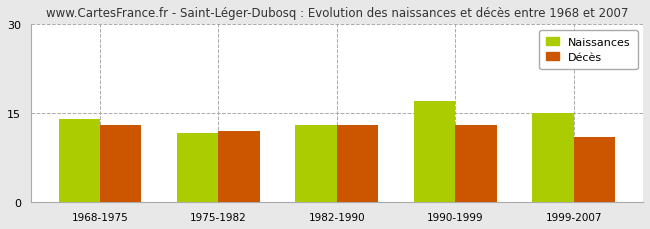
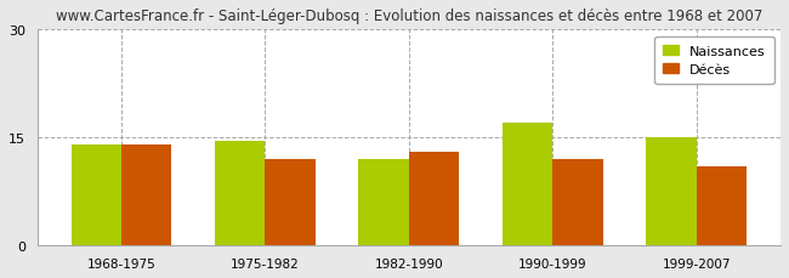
Décès/1968-1975: 13 -> 14
Naissances/1975-1982: 11.6 -> 14.5
Naissances/1982-1990: 13.0 -> 12.0
Décès/1990-1999: 13 -> 12
